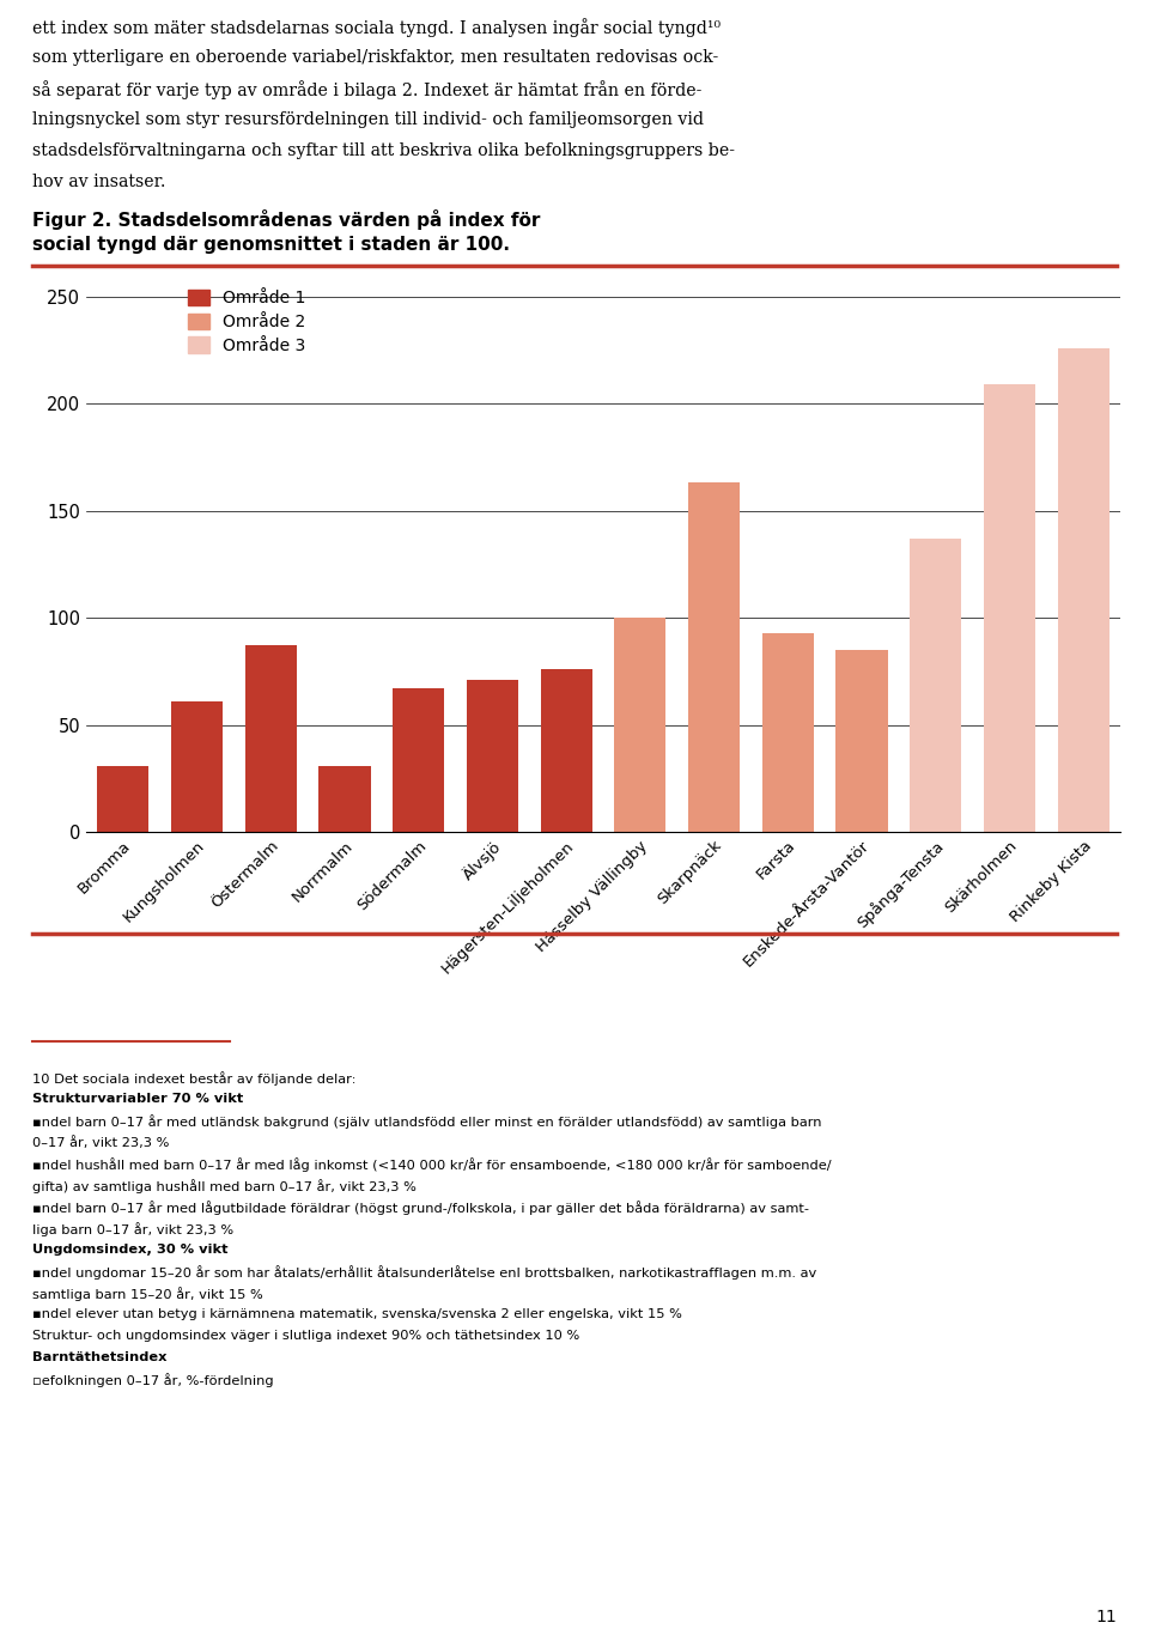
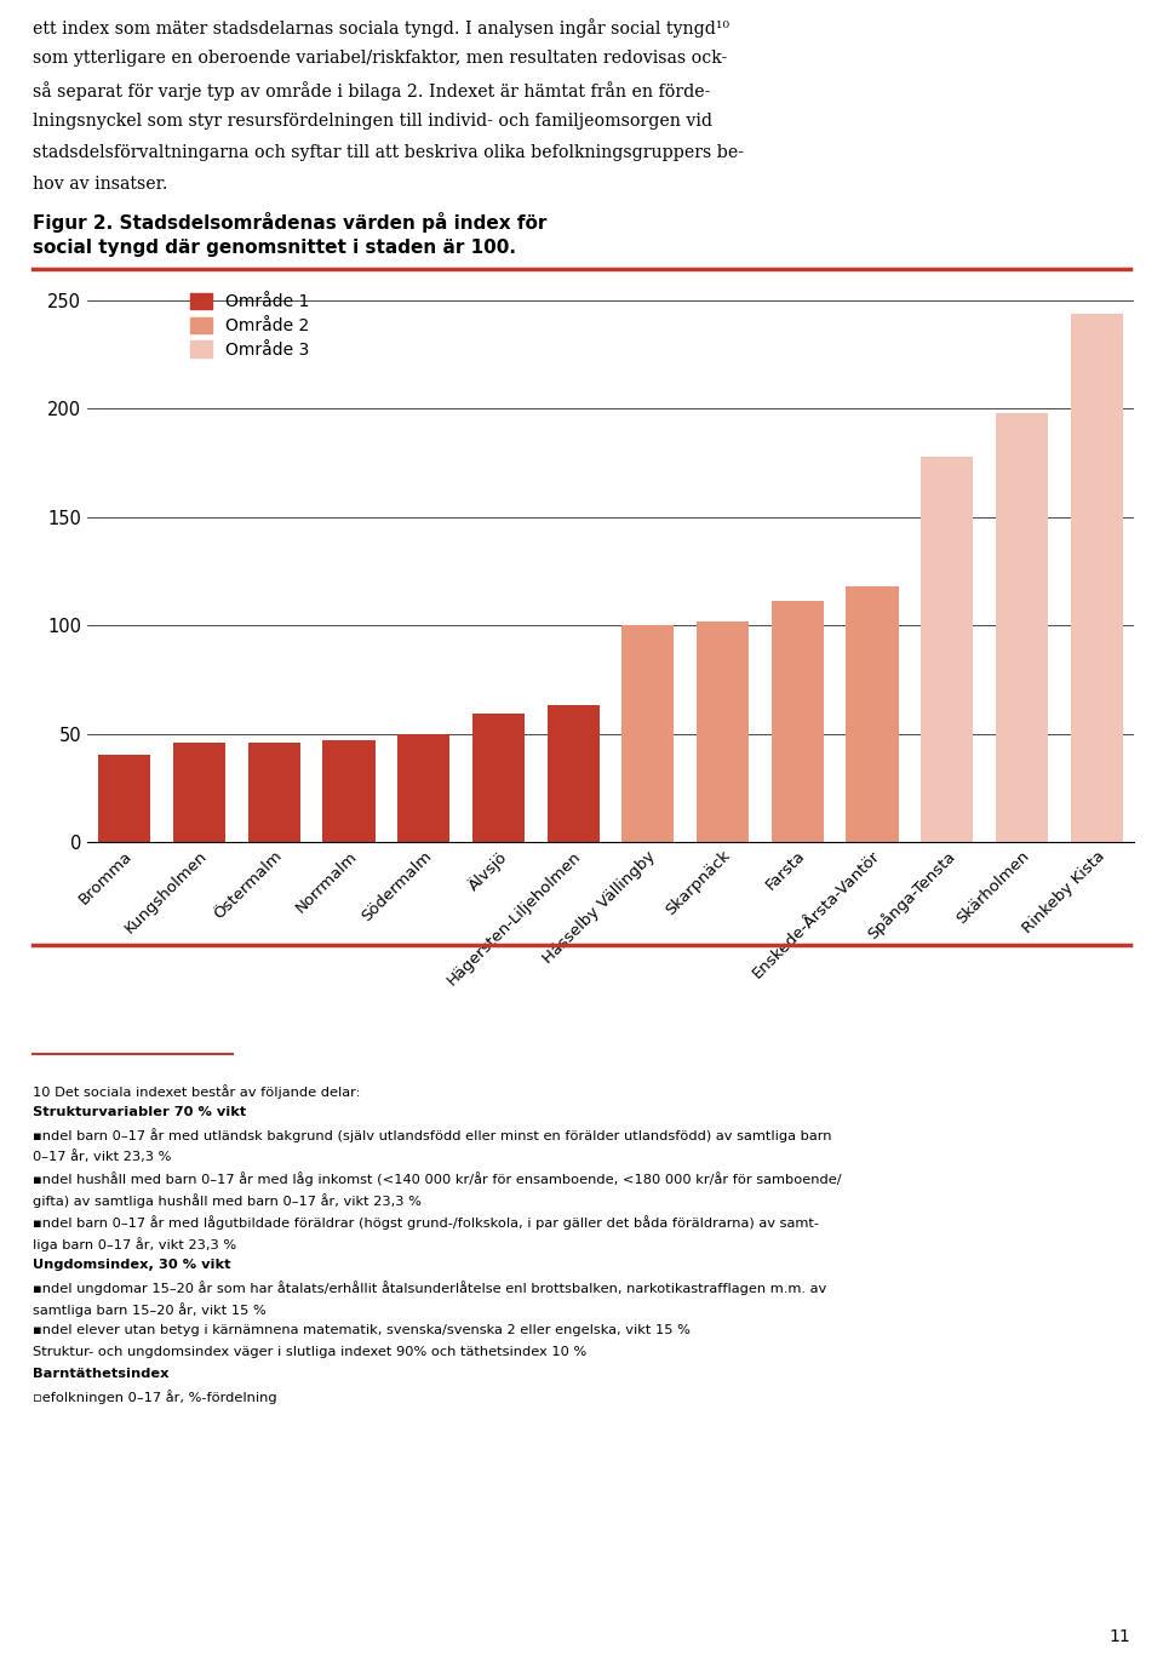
Bromma: 31 -> 40
Kungsholmen: 61 -> 46
Östermalm: 87 -> 46
Norrmalm: 31 -> 47
Södermalm: 67 -> 50
Älvsjö: 71 -> 59
Hägersten-Liljeholmen: 76 -> 63
Skarpnäck: 163 -> 102
Farsta: 93 -> 111
Enskede-Årsta-Vantör: 85 -> 118
Spånga-Tensta: 137 -> 178
Skärholmen: 209 -> 198
Rinkeby Kista: 226 -> 244
